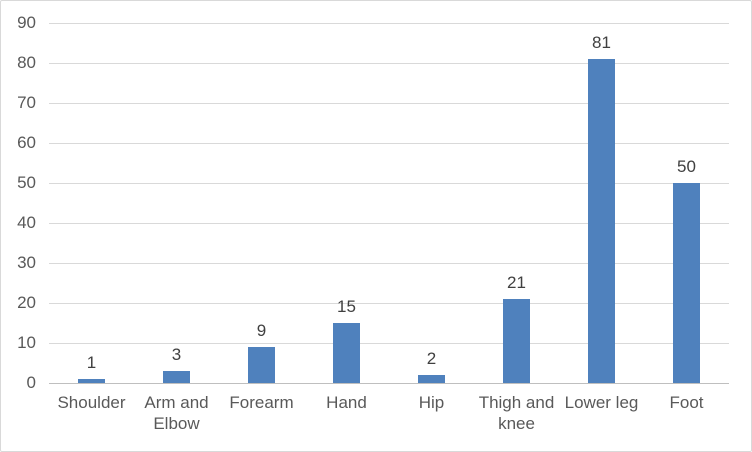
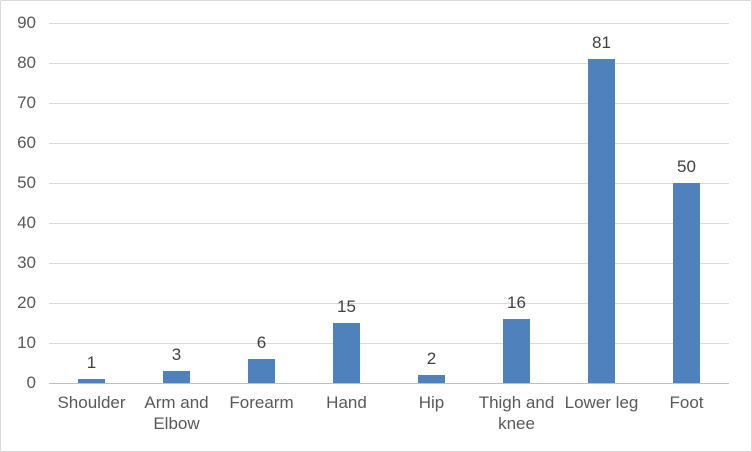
Forearm: 9 -> 6
Thigh and knee: 21 -> 16
